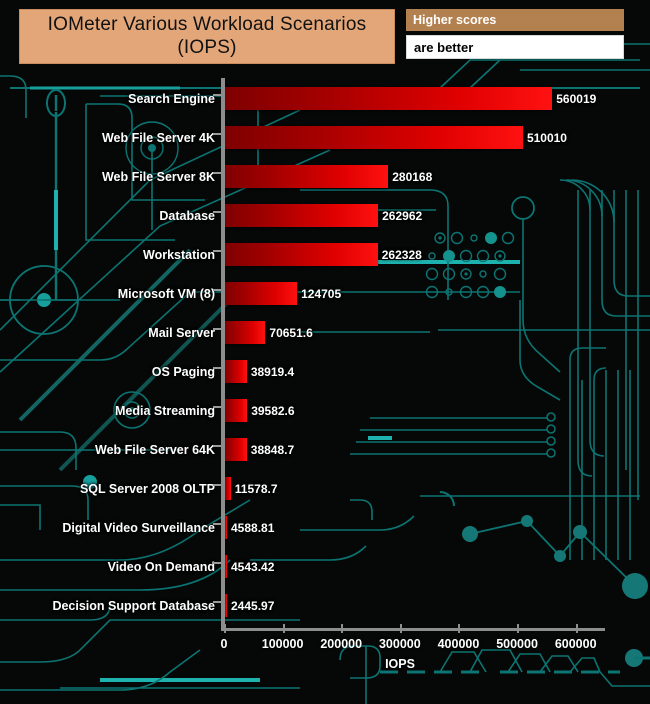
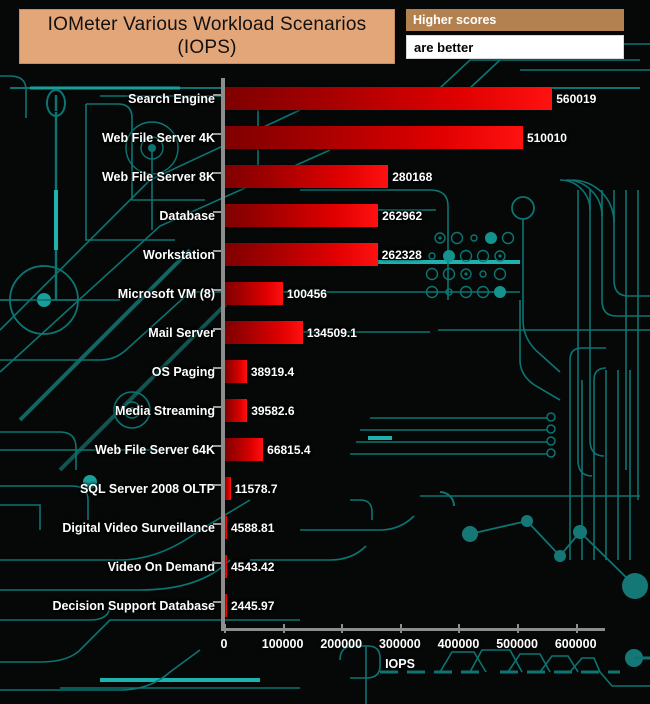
Microsoft VM (8): 124705 -> 100456
Mail Server: 70651.6 -> 134509.1
Web File Server 64K: 38848.7 -> 66815.4
